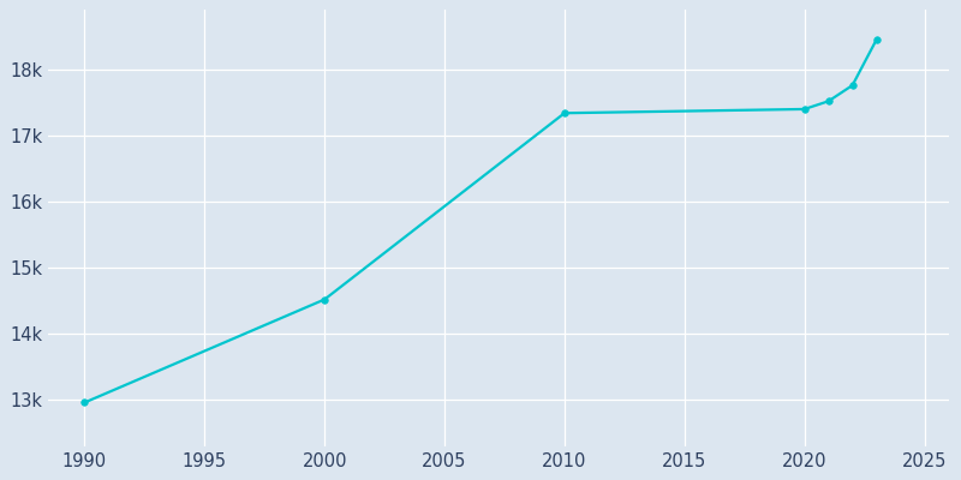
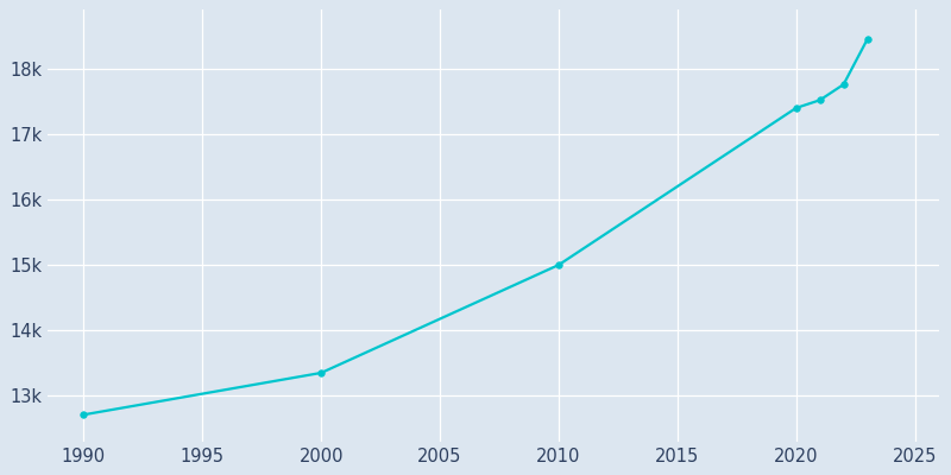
1990: 12.96k -> 12.71k
2000: 14.52k -> 13.35k
2010: 17.34k -> 15.00k
